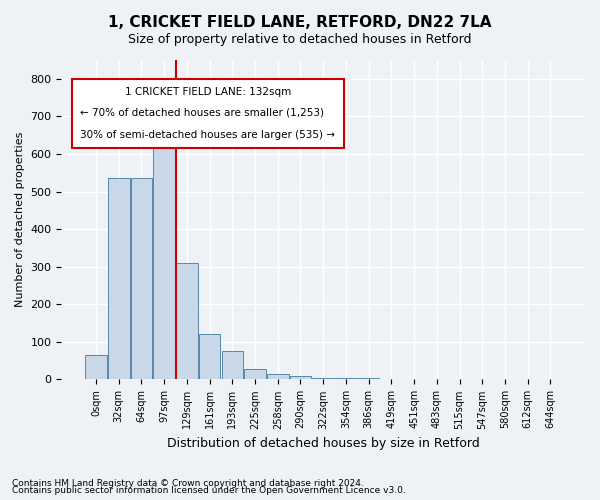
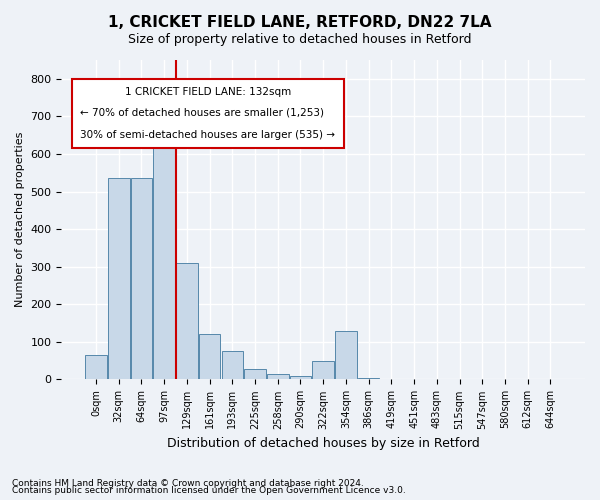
322sqm: 5 -> 50
354sqm: 5 -> 130
